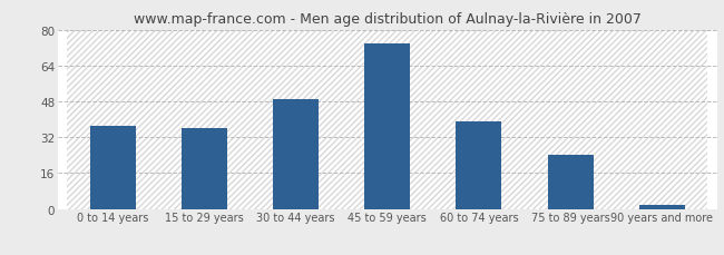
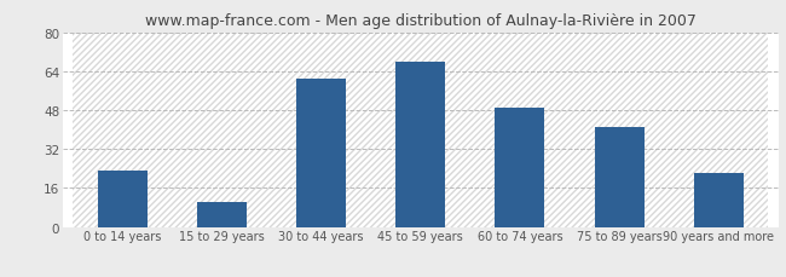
0 to 14 years: 37 -> 23
15 to 29 years: 36 -> 10
30 to 44 years: 49 -> 61
45 to 59 years: 74 -> 68
60 to 74 years: 39 -> 49
75 to 89 years: 24 -> 41
90 years and more: 2 -> 22
